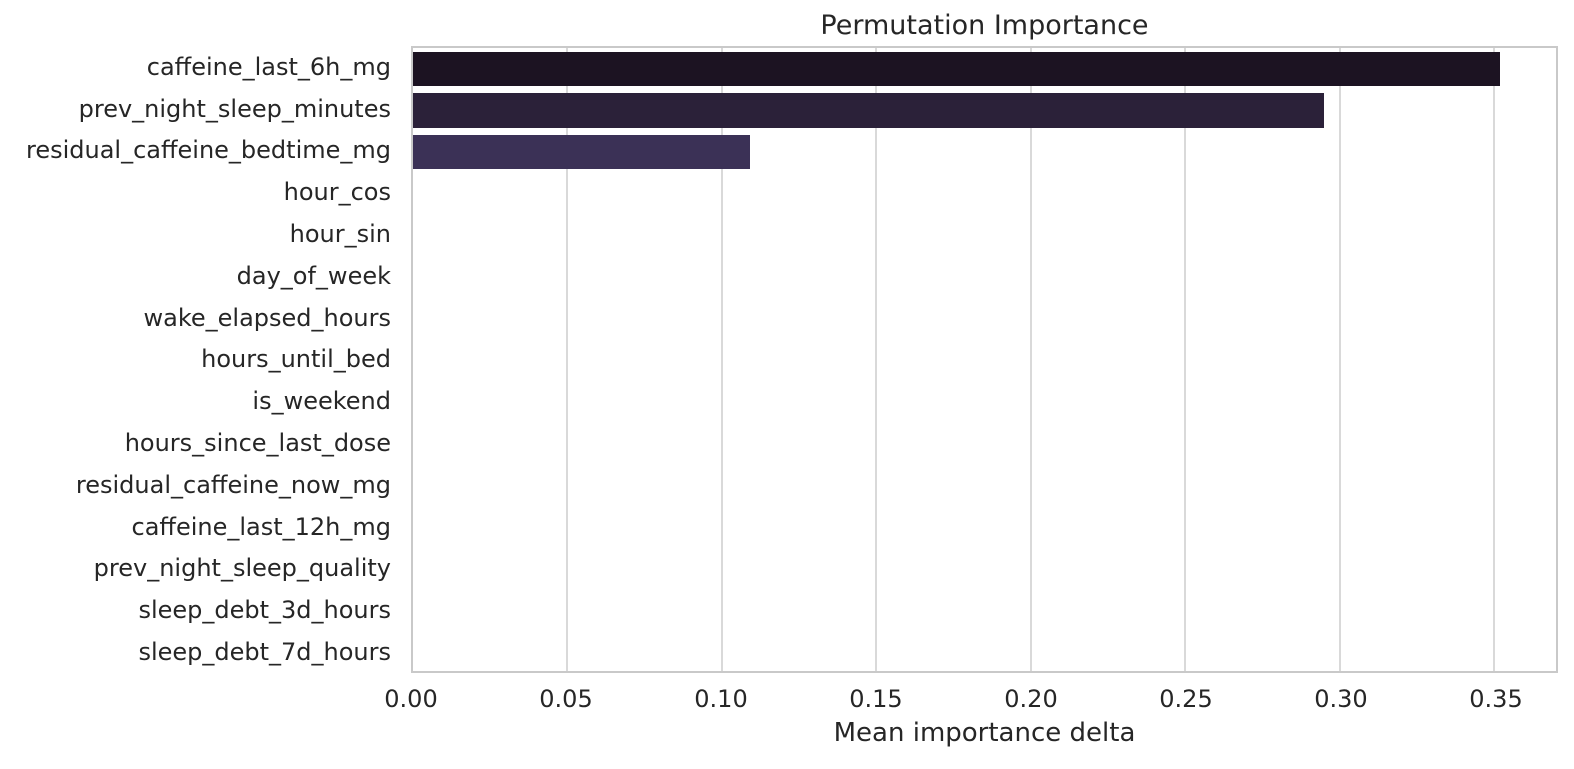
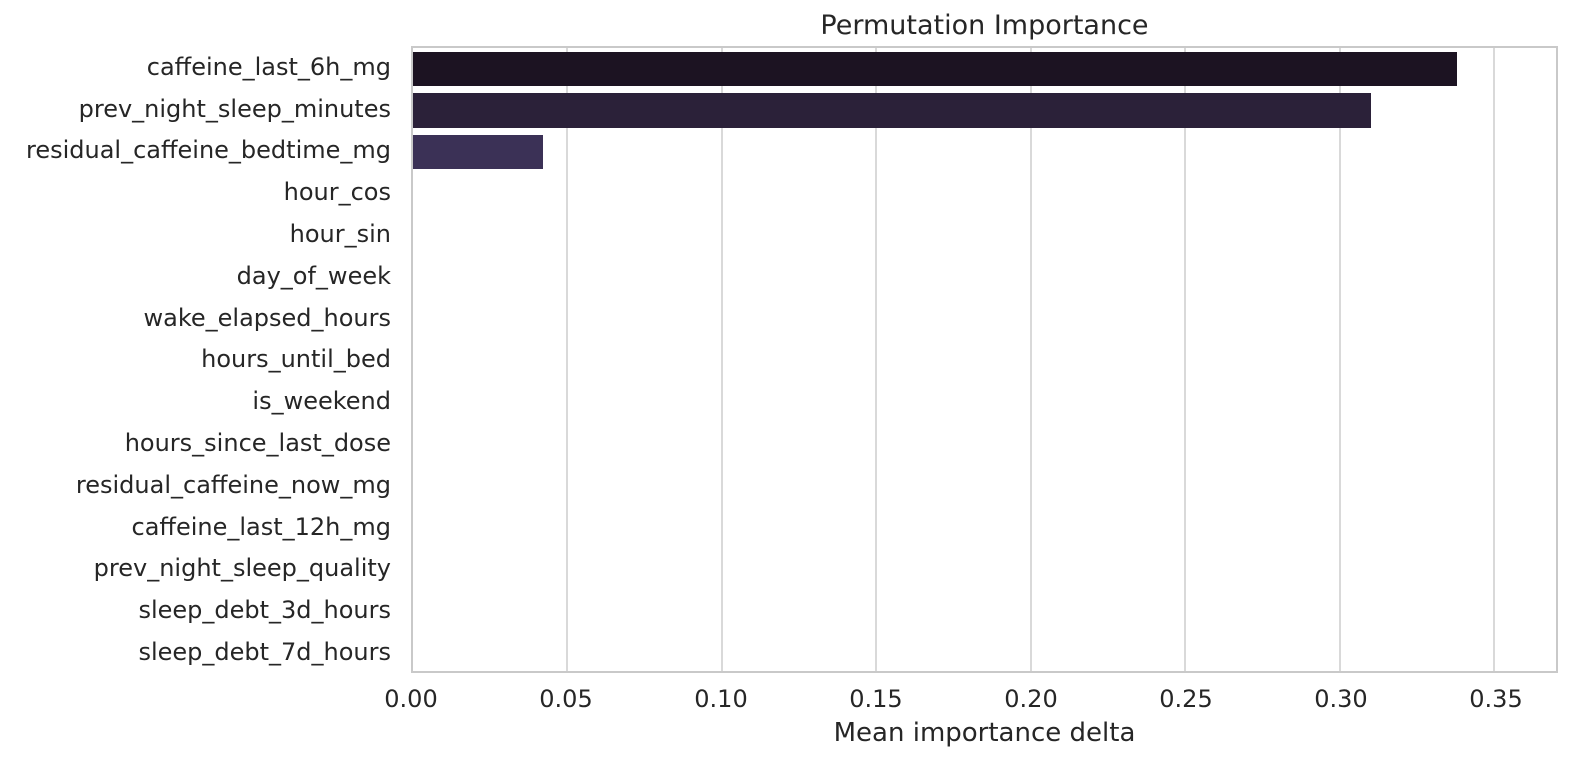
caffeine_last_6h_mg: 0.352 -> 0.338
prev_night_sleep_minutes: 0.295 -> 0.310
residual_caffeine_bedtime_mg: 0.109 -> 0.042
